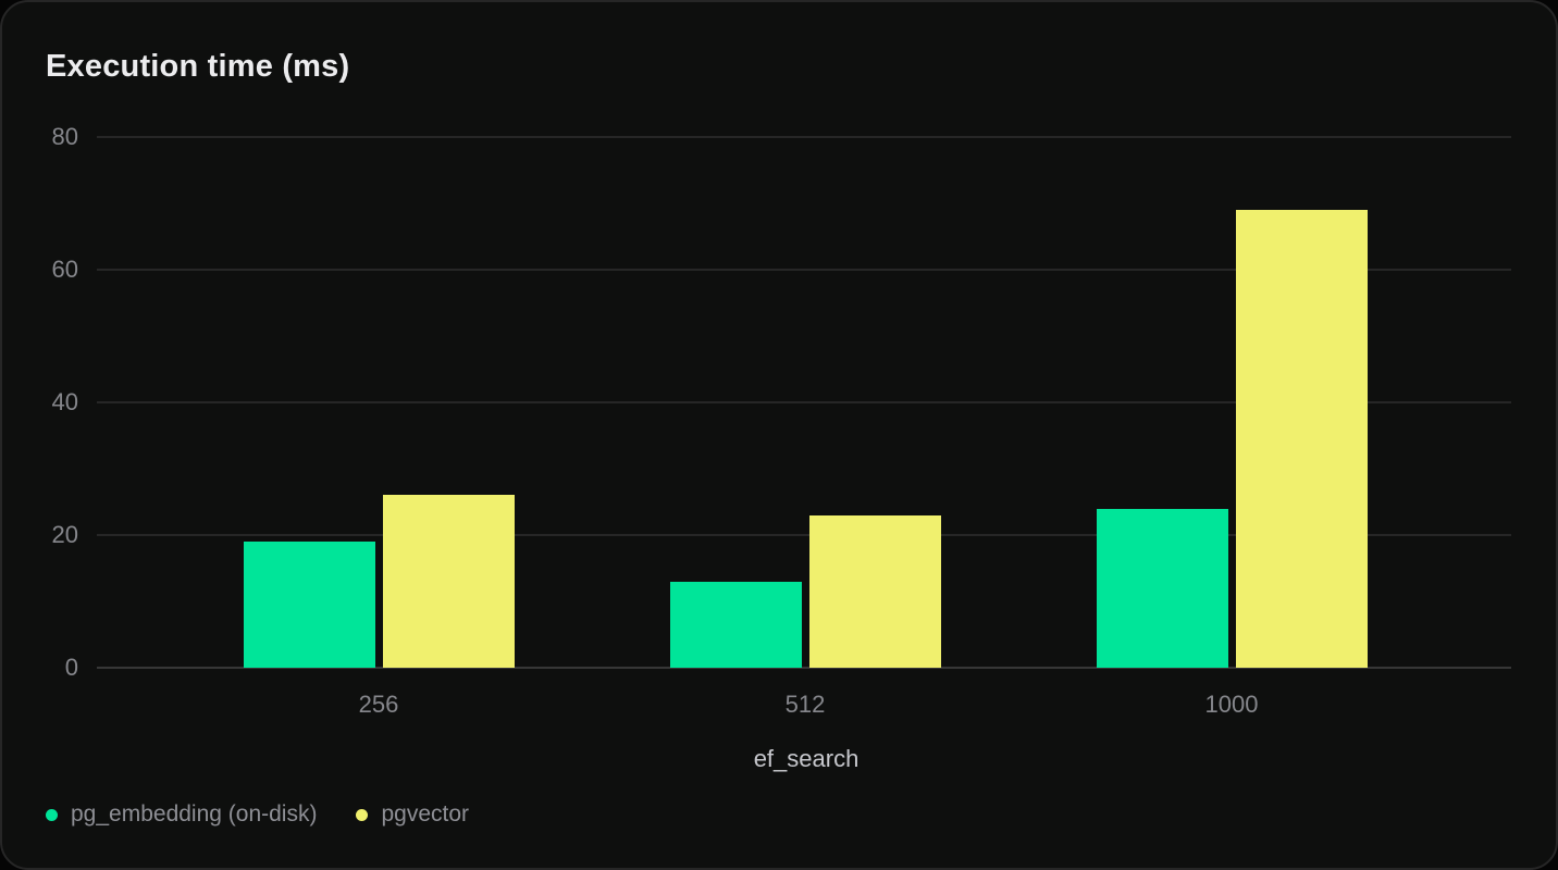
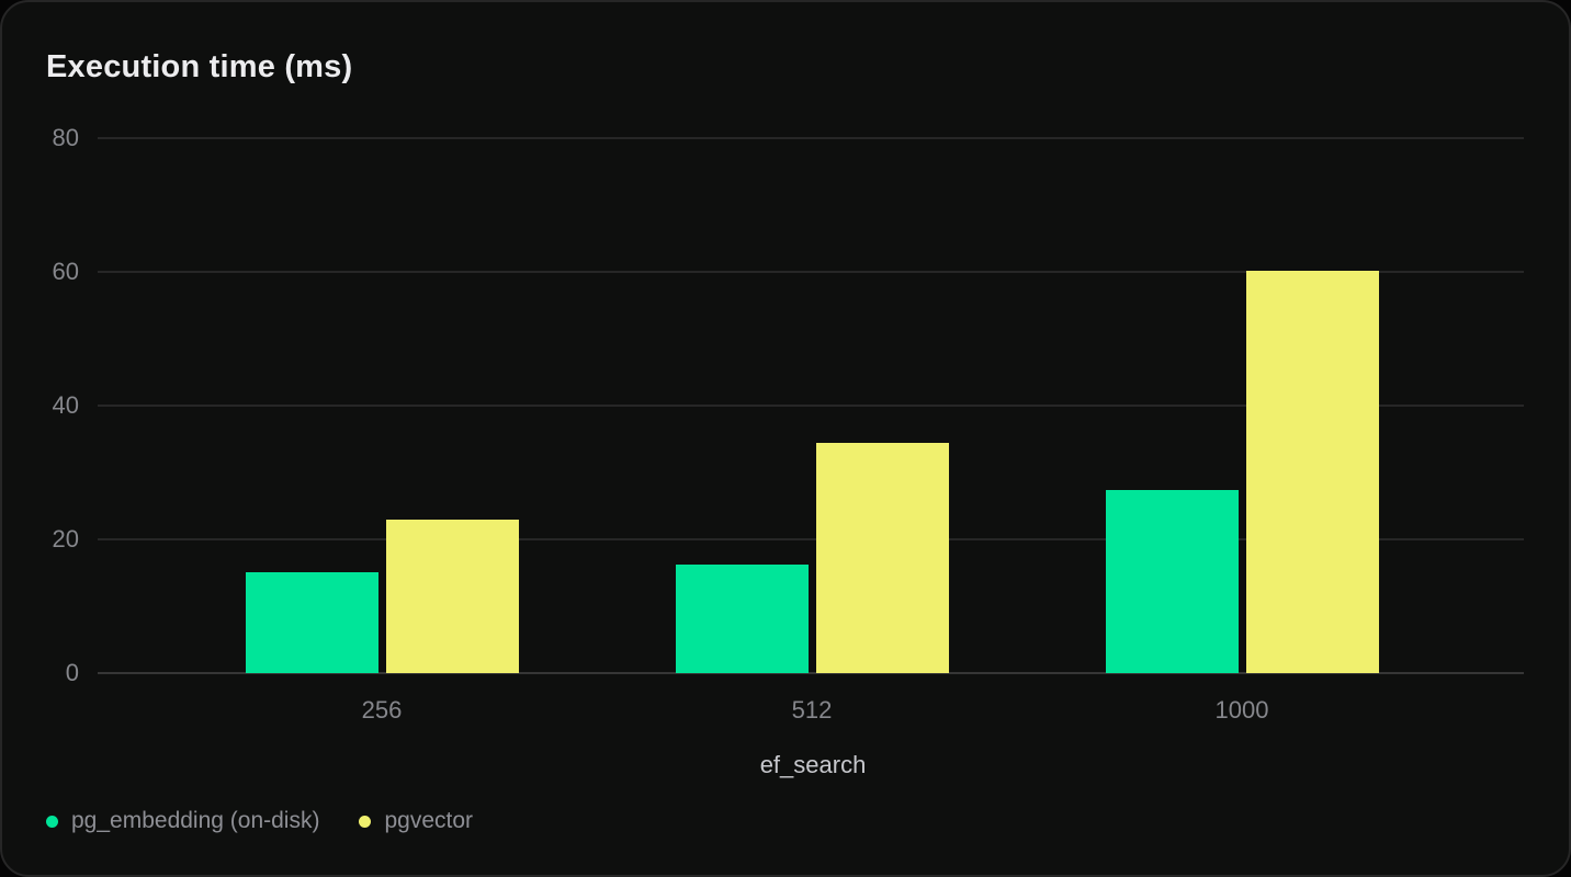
pg_embedding (on-disk)/256: 19 -> 15
pgvector/256: 26 -> 23
pg_embedding (on-disk)/512: 13 -> 16
pgvector/512: 23 -> 34
pg_embedding (on-disk)/1000: 24 -> 27
pgvector/1000: 69 -> 60
